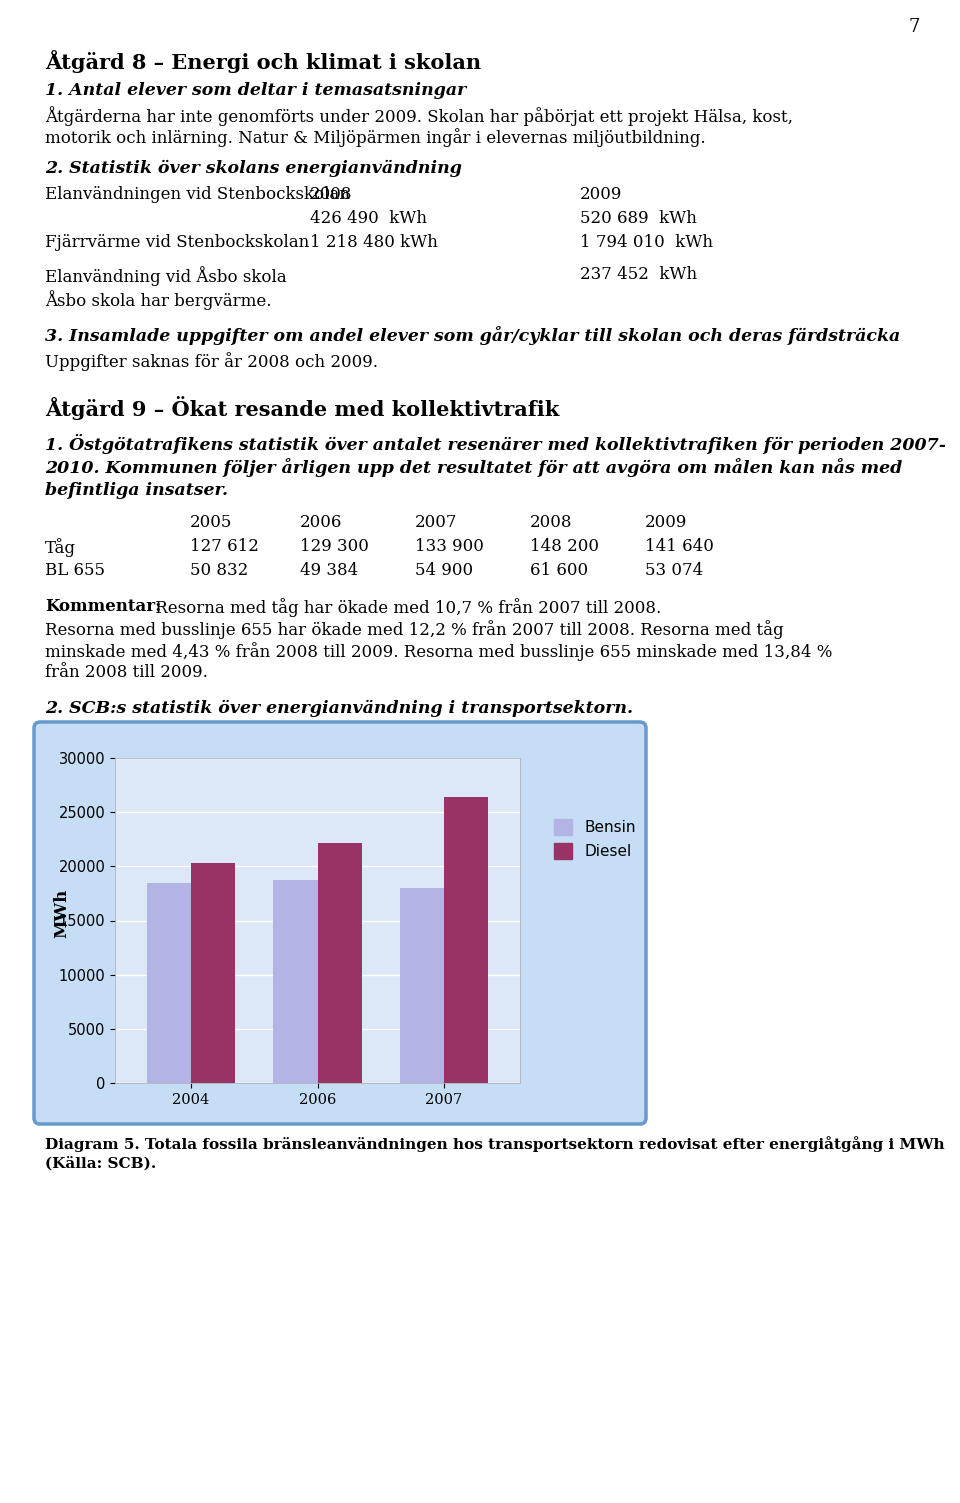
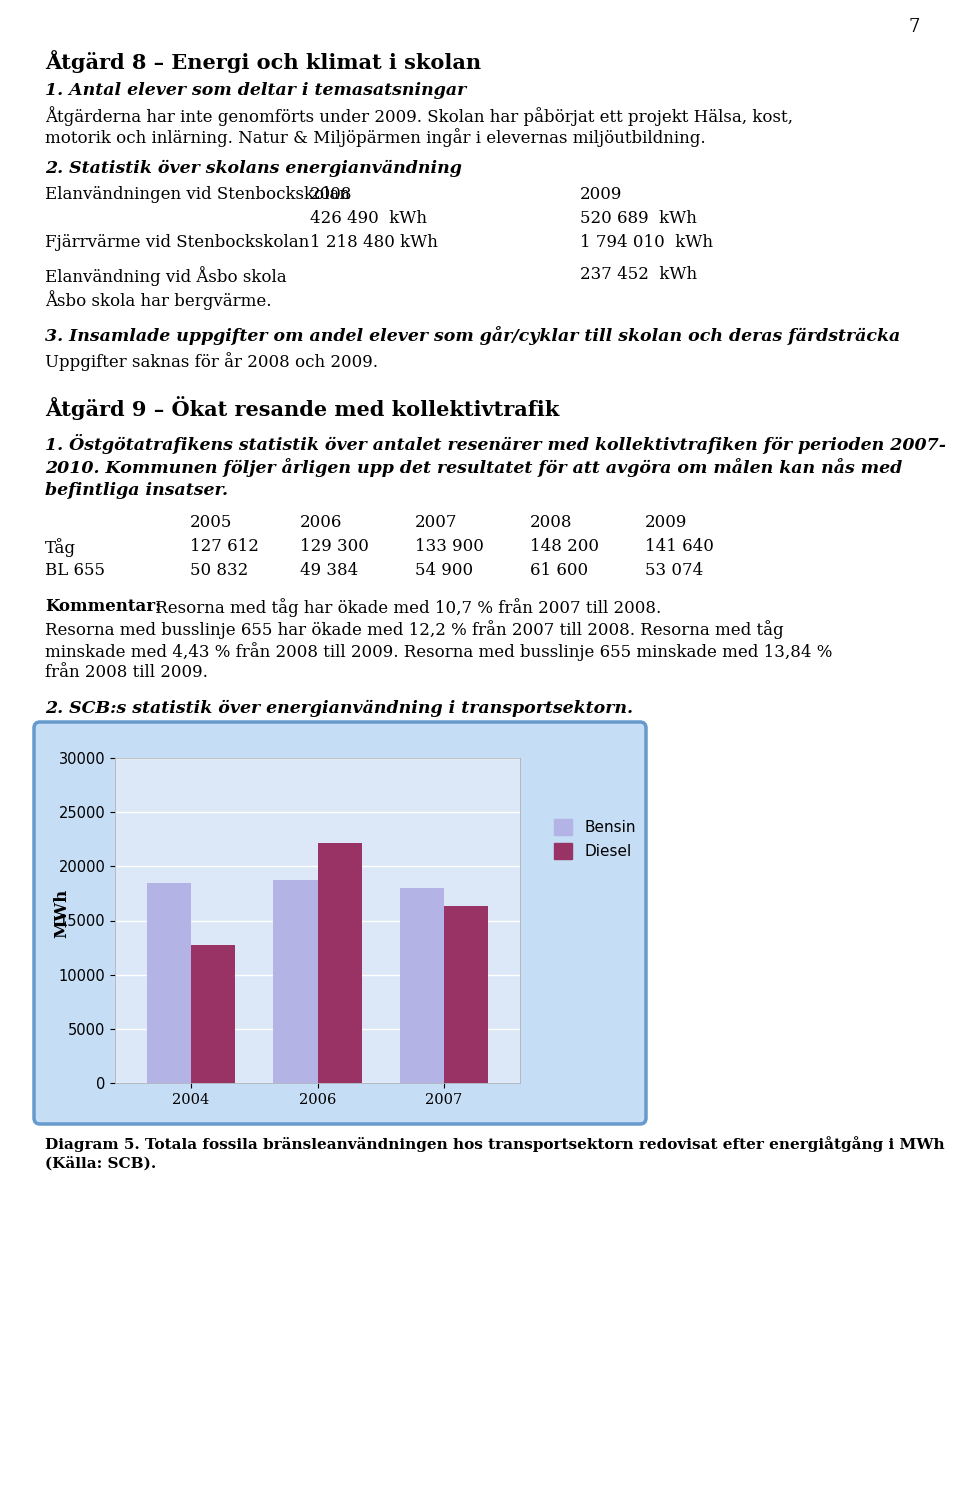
Diesel/2004: 20300 -> 12700
Diesel/2007: 26400 -> 16300
